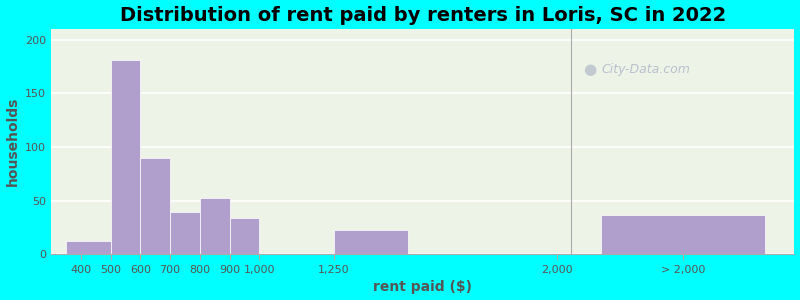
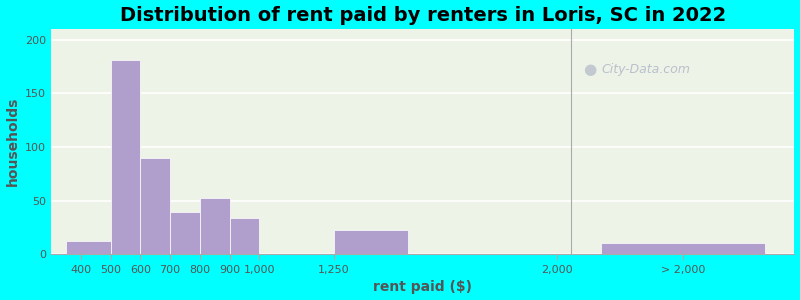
> 2,000: 37 -> 11
